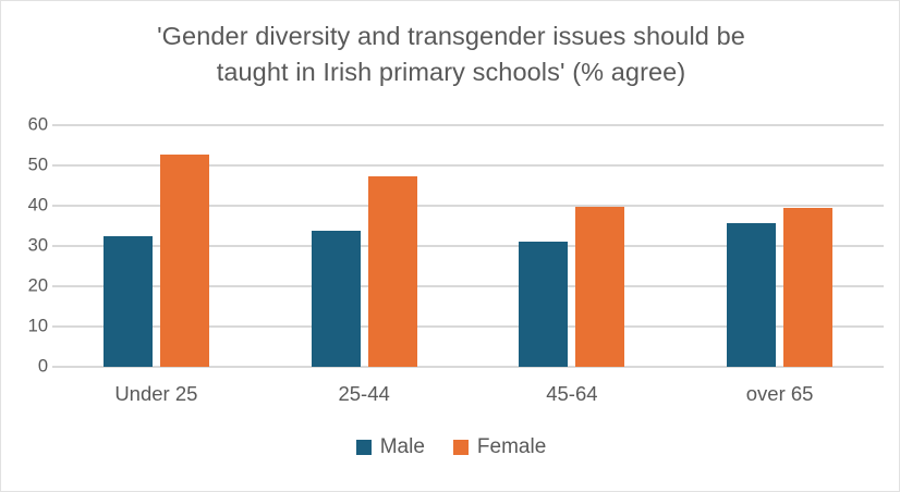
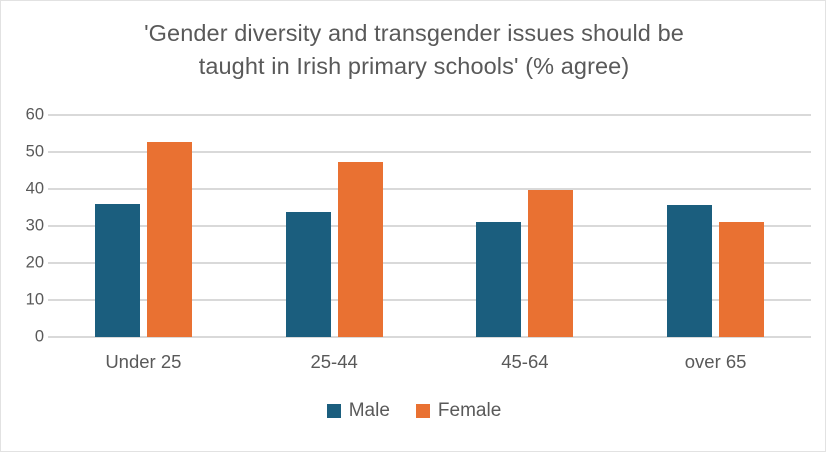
Male/Under 25: 32 -> 36
Female/over 65: 40 -> 31
